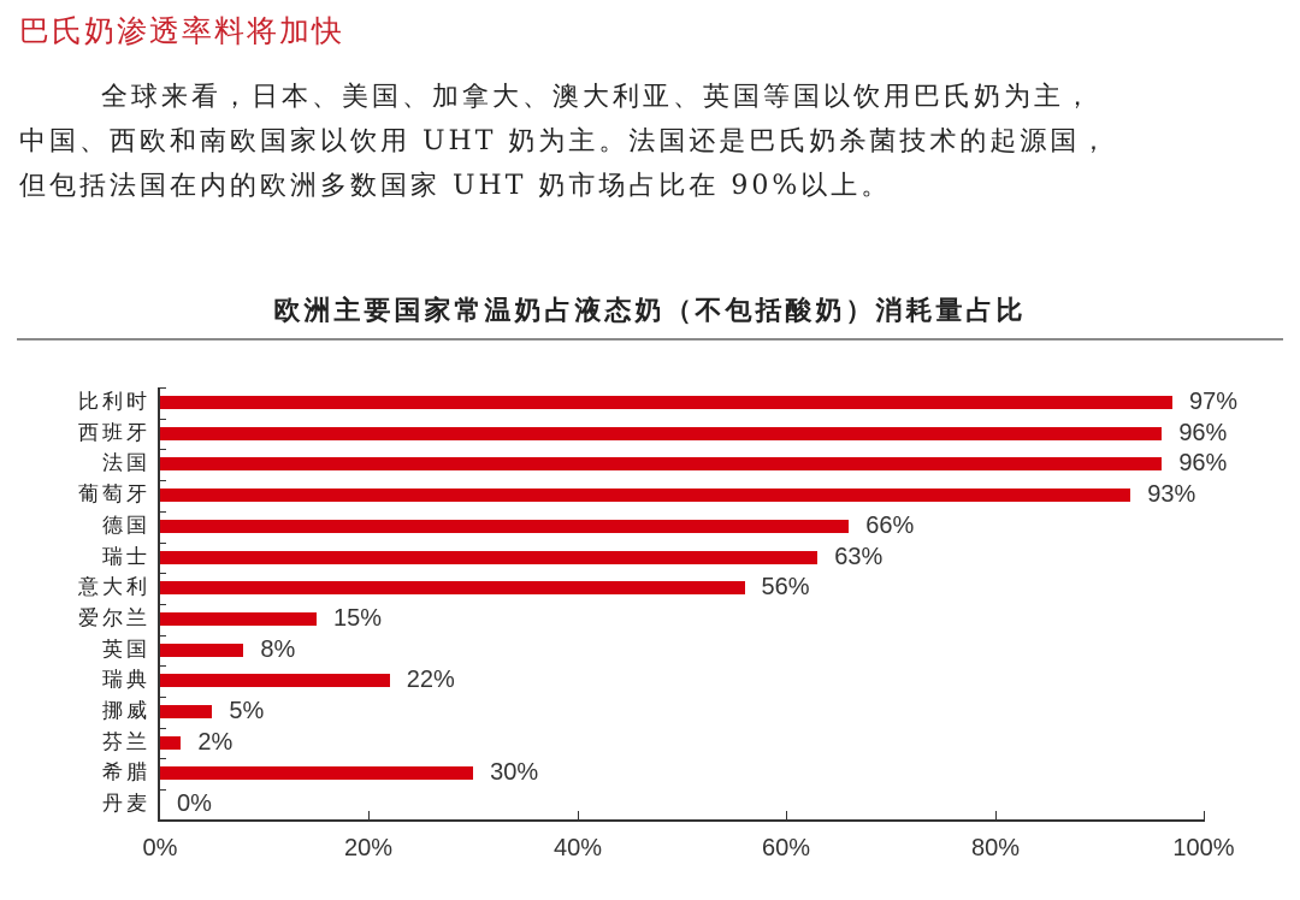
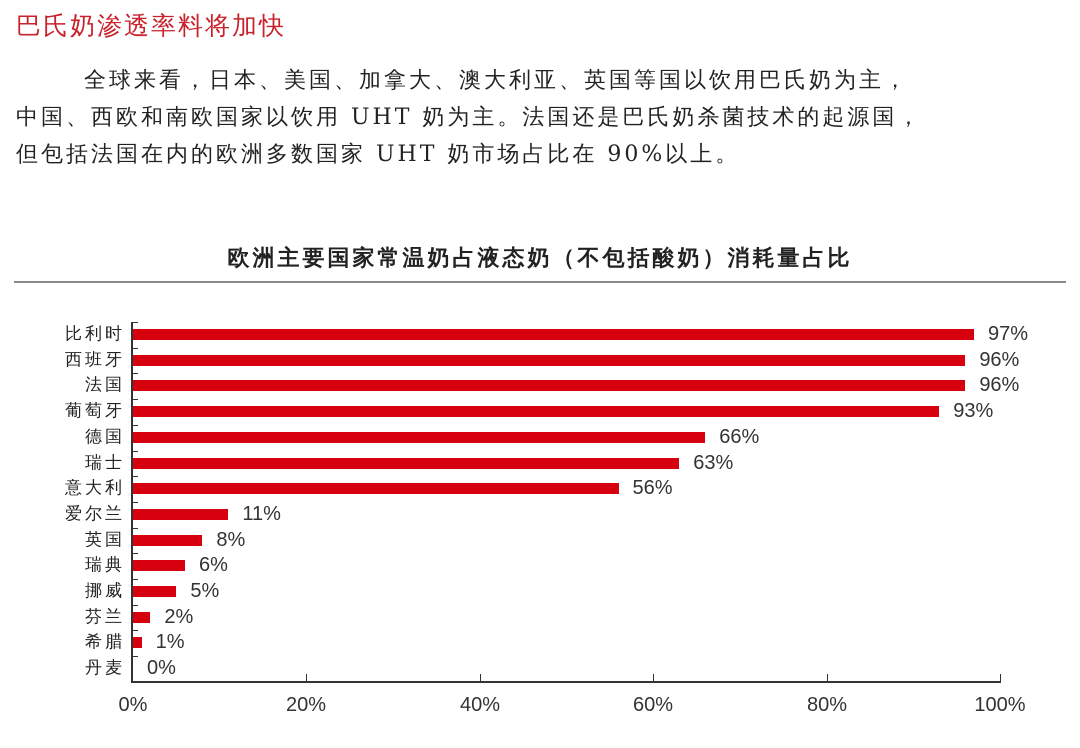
爱尔兰: 15% -> 11%
瑞典: 22% -> 6%
希腊: 30% -> 1%
